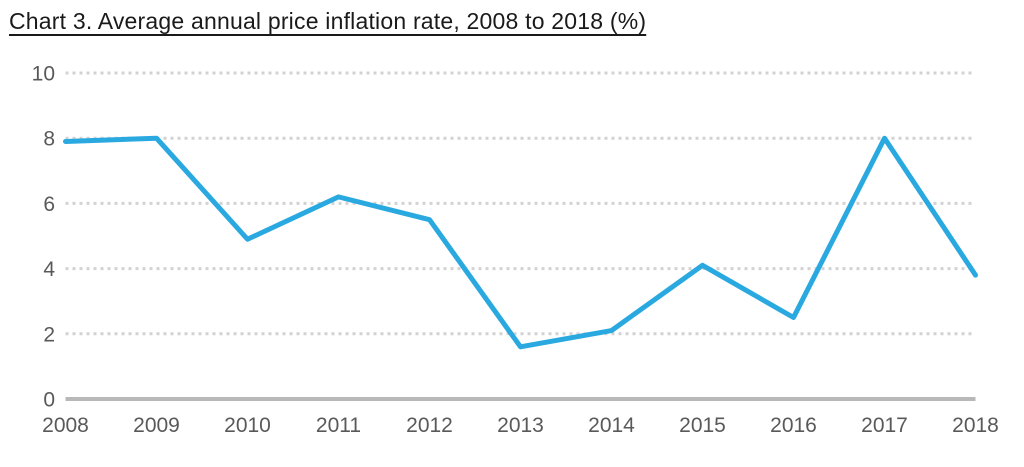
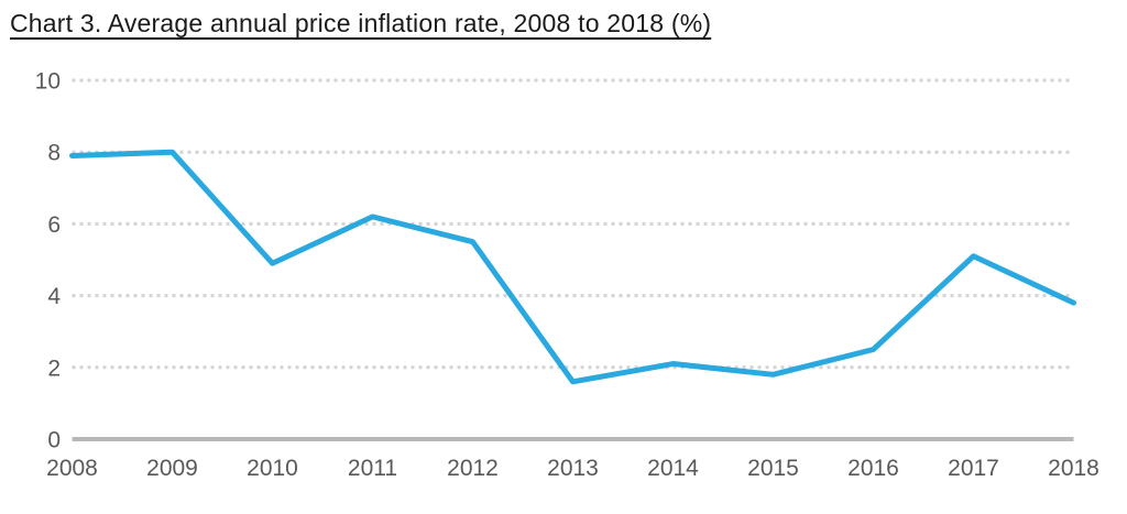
2015: 4.1 -> 1.8
2017: 8.0 -> 5.1
